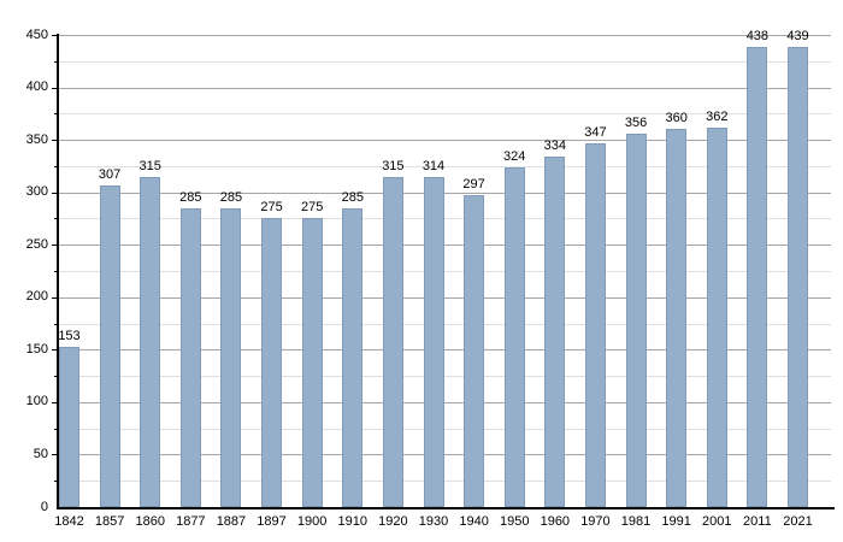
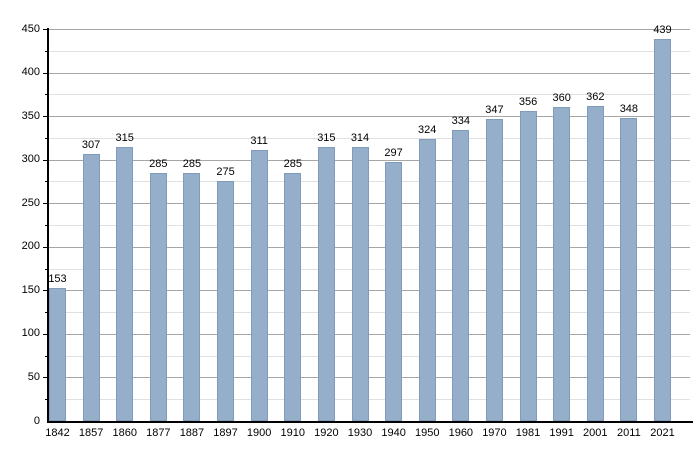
1900: 275 -> 311
2011: 438 -> 348
